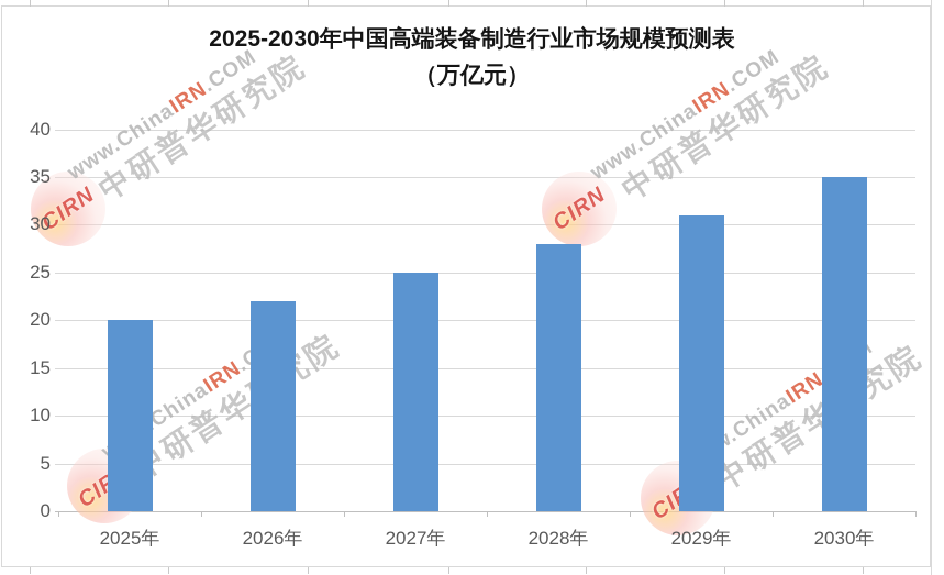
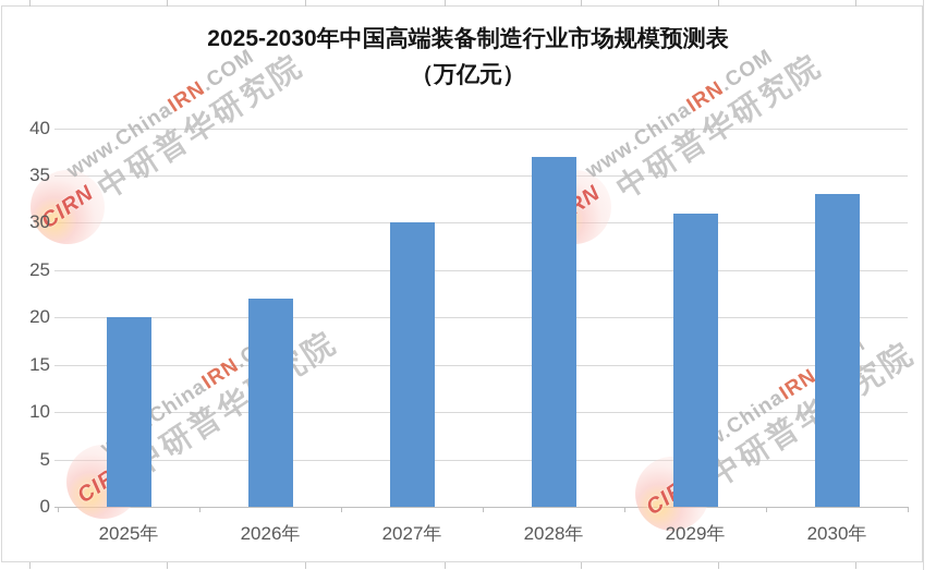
2027年: 25 -> 30
2028年: 28 -> 37
2030年: 35 -> 33
